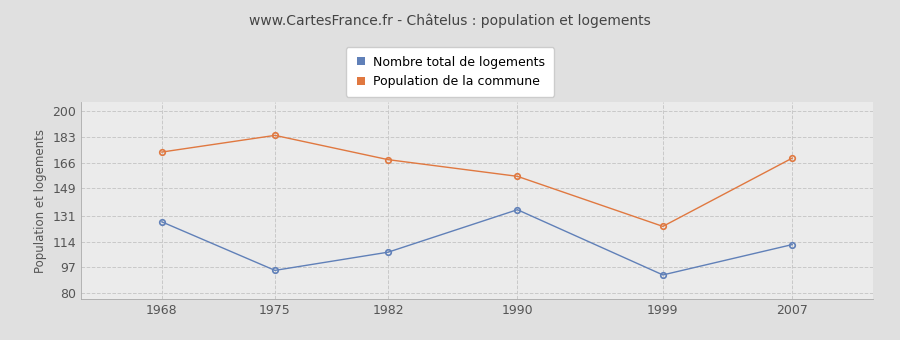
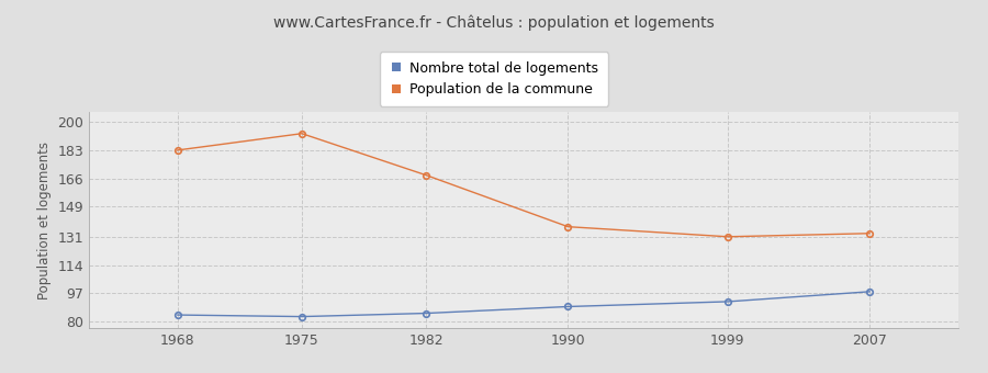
Nombre total de logements/1968: 127 -> 84
Population de la commune/1968: 173 -> 183
Nombre total de logements/1975: 95 -> 83
Population de la commune/1975: 184 -> 193
Nombre total de logements/1982: 107 -> 85
Nombre total de logements/1990: 135 -> 89
Population de la commune/1990: 157 -> 137
Population de la commune/1999: 124 -> 131
Nombre total de logements/2007: 112 -> 98
Population de la commune/2007: 169 -> 133
